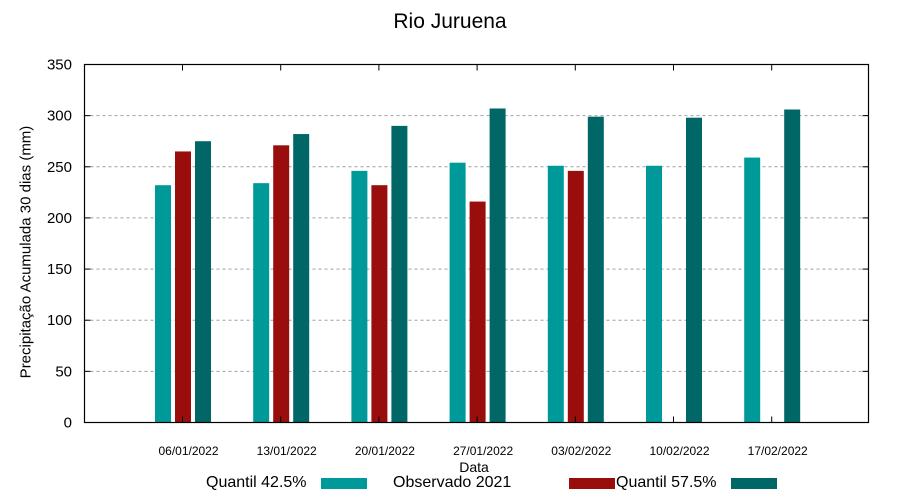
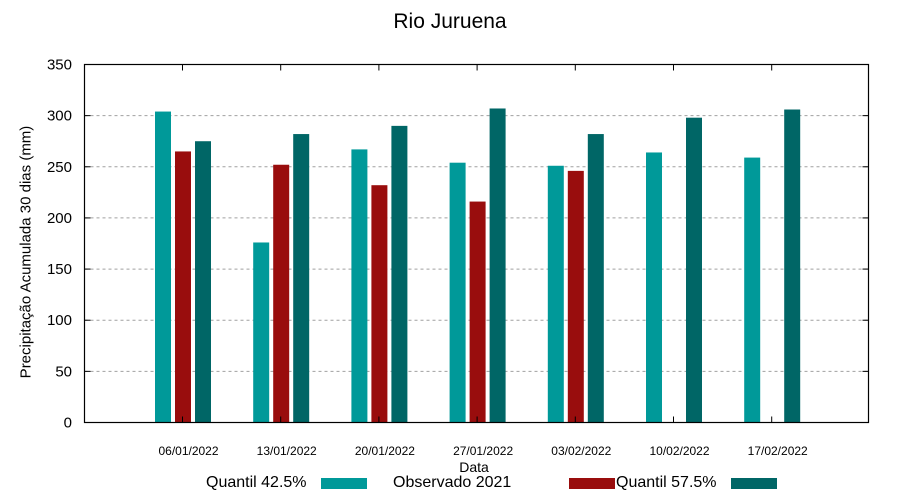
Quantil 42.5%/06/01/2022: 232 -> 304
Quantil 42.5%/13/01/2022: 234 -> 176
Observado 2021/13/01/2022: 271 -> 252
Quantil 42.5%/20/01/2022: 246 -> 267
Quantil 57.5%/03/02/2022: 299 -> 282
Quantil 42.5%/10/02/2022: 251 -> 264
